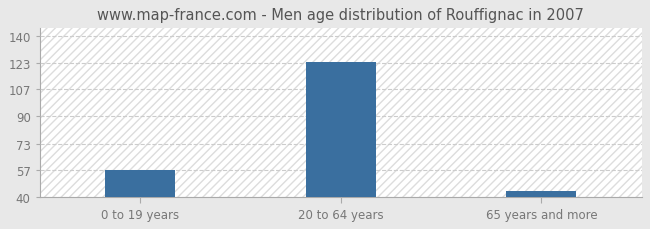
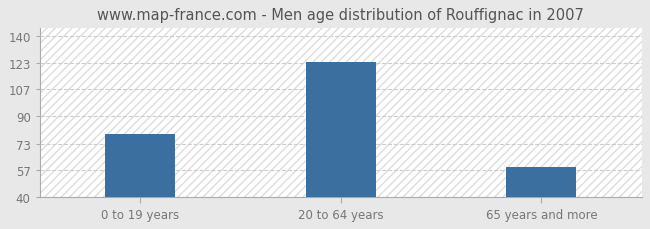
0 to 19 years: 57 -> 79
65 years and more: 44 -> 59
